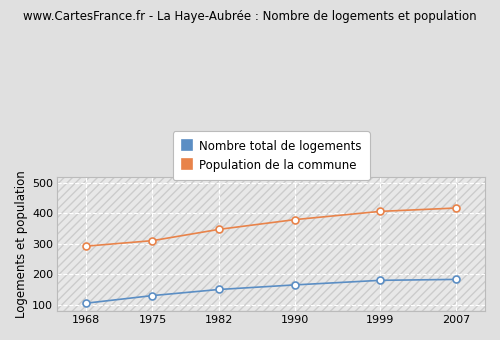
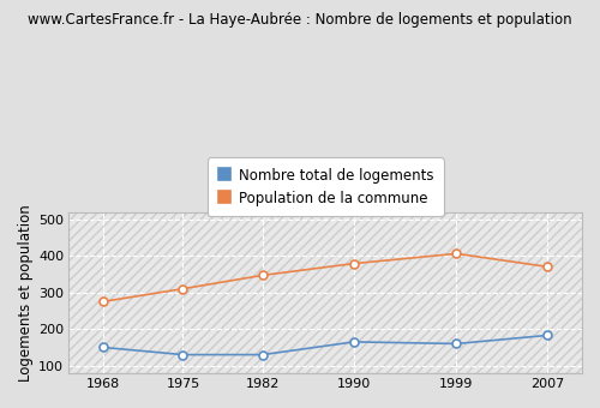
Nombre total de logements/1968: 105 -> 150
Population de la commune/1968: 292 -> 275
Nombre total de logements/1982: 150 -> 130
Nombre total de logements/1999: 180 -> 160
Population de la commune/2007: 417 -> 370
